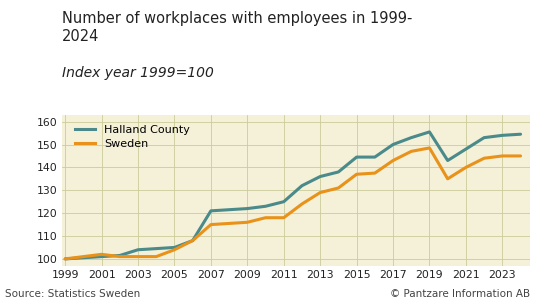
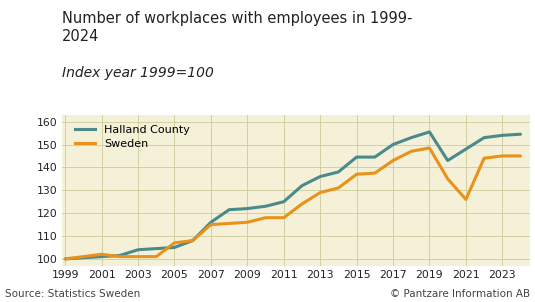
Sweden/2005: 104.0 -> 107.0
Halland County/2007: 121.0 -> 116.0
Sweden/2021: 140.0 -> 126.0
